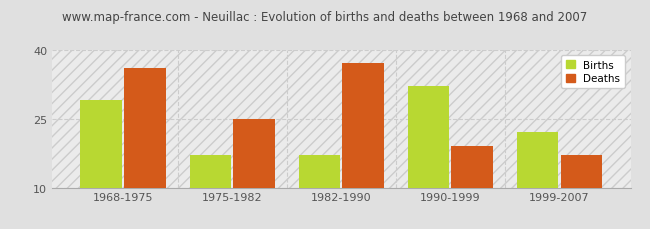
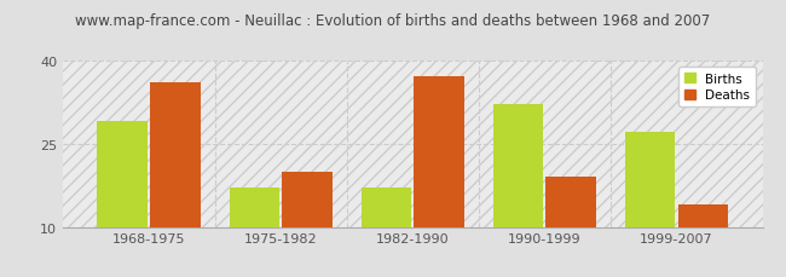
Deaths/1975-1982: 25 -> 20
Births/1999-2007: 22 -> 27
Deaths/1999-2007: 17 -> 14
